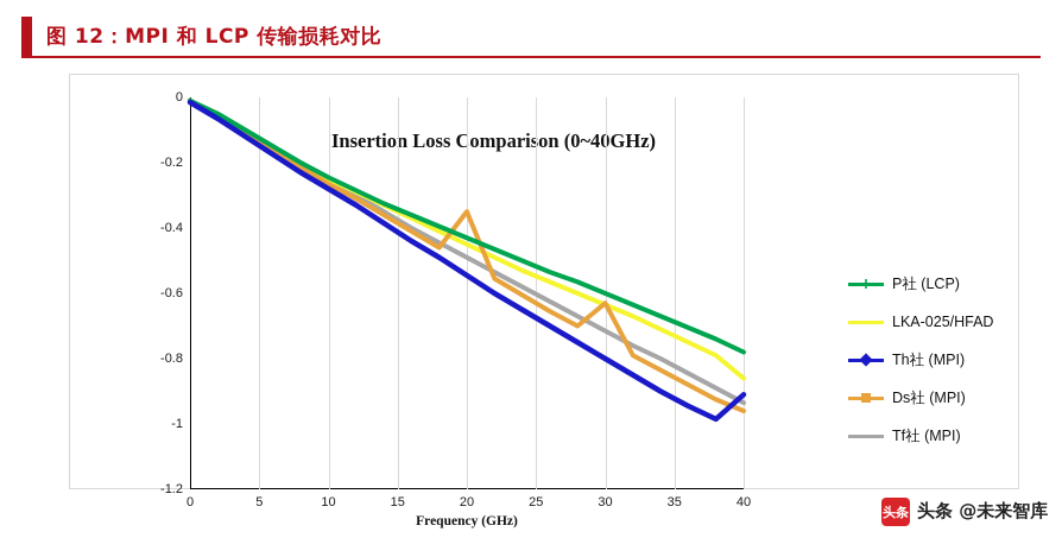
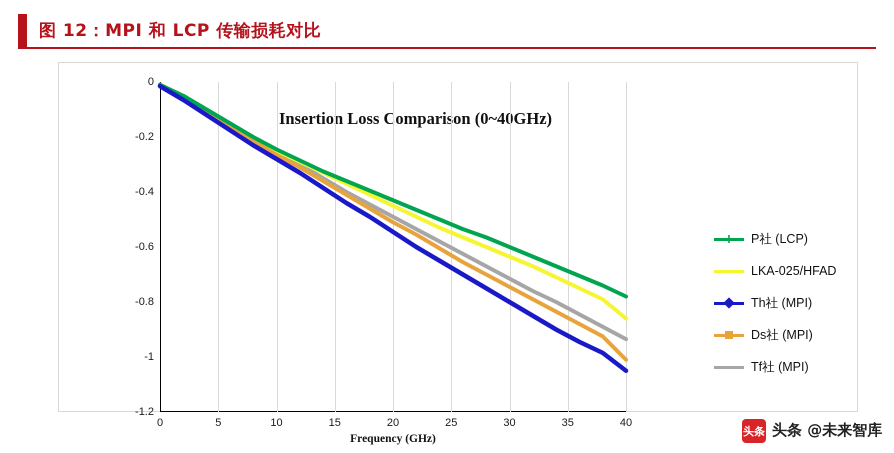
Ds社 (MPI)/20: -0.35 -> -0.51
Ds社 (MPI)/30: -0.63 -> -0.74
Th社 (MPI)/40: -0.91 -> -1.05
Ds社 (MPI)/40: -0.96 -> -1.01
